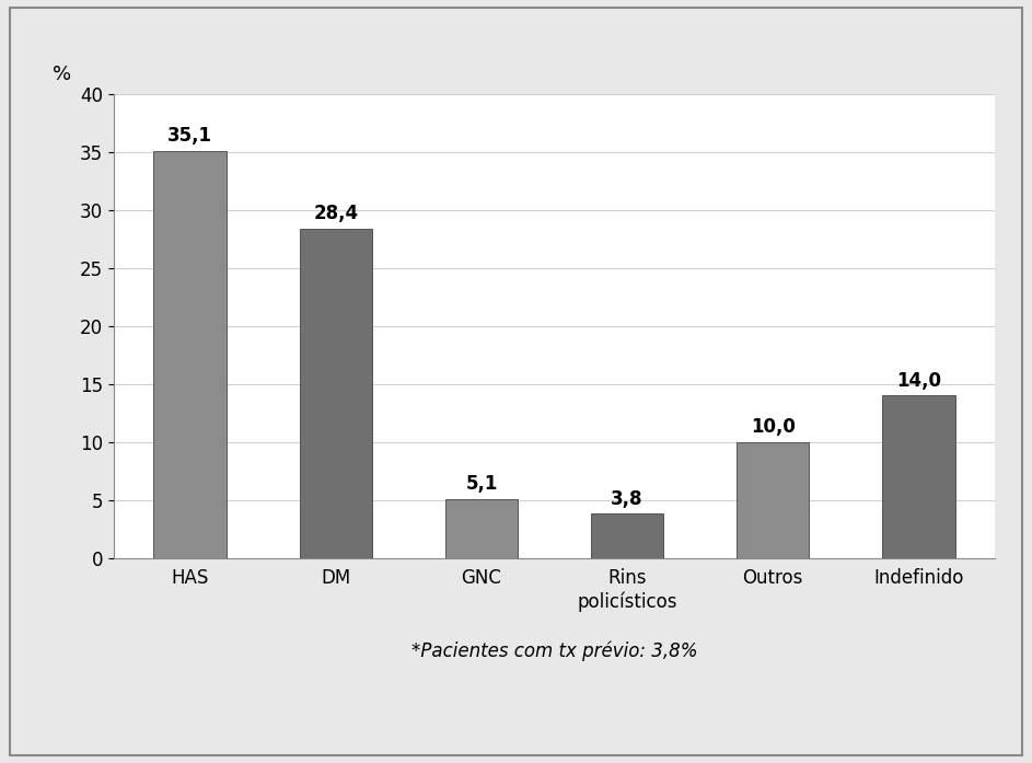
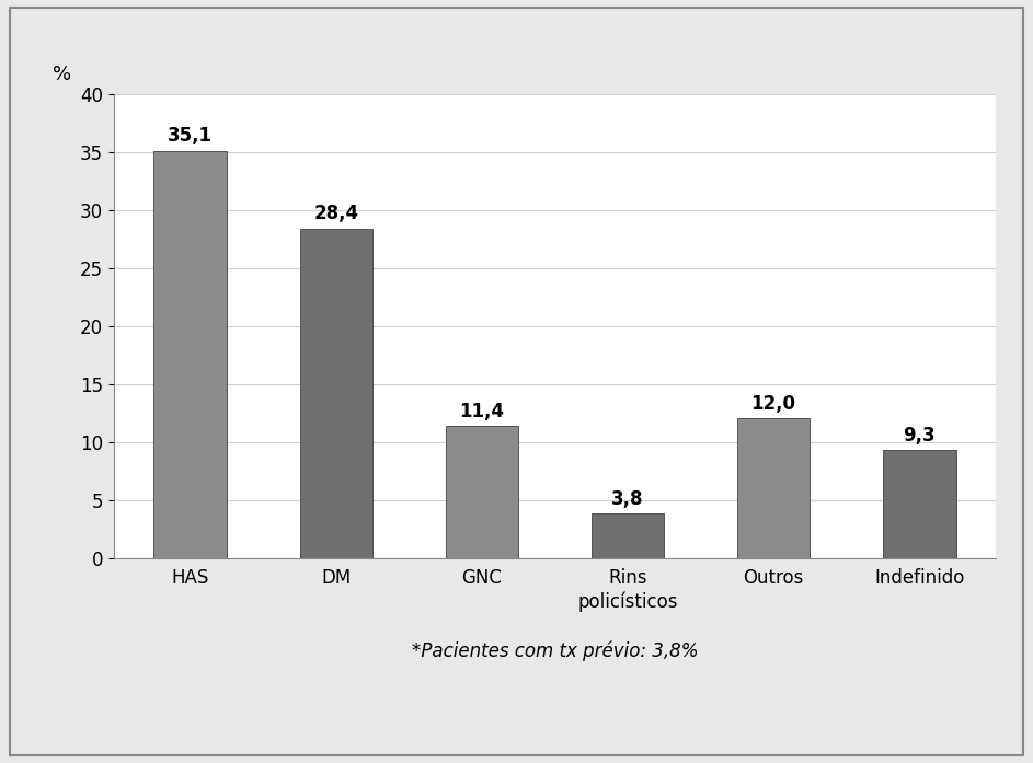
GNC: 5,1 -> 11,4
Outros: 10,0 -> 12,0
Indefinido: 14,0 -> 9,3
